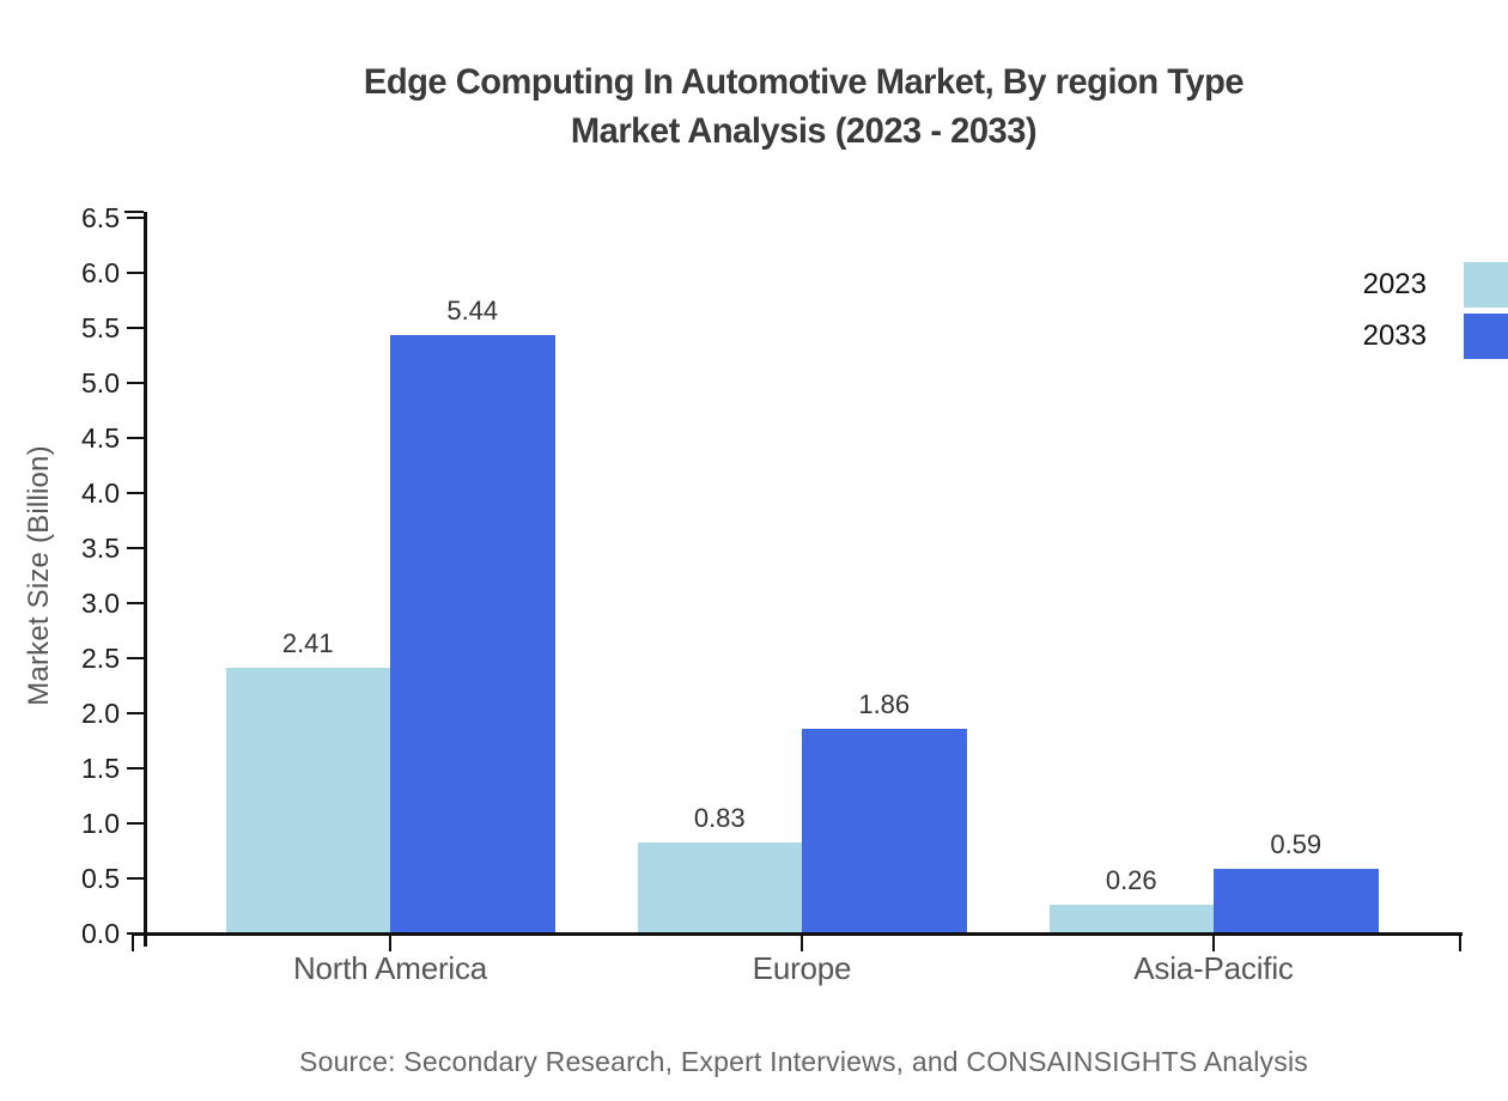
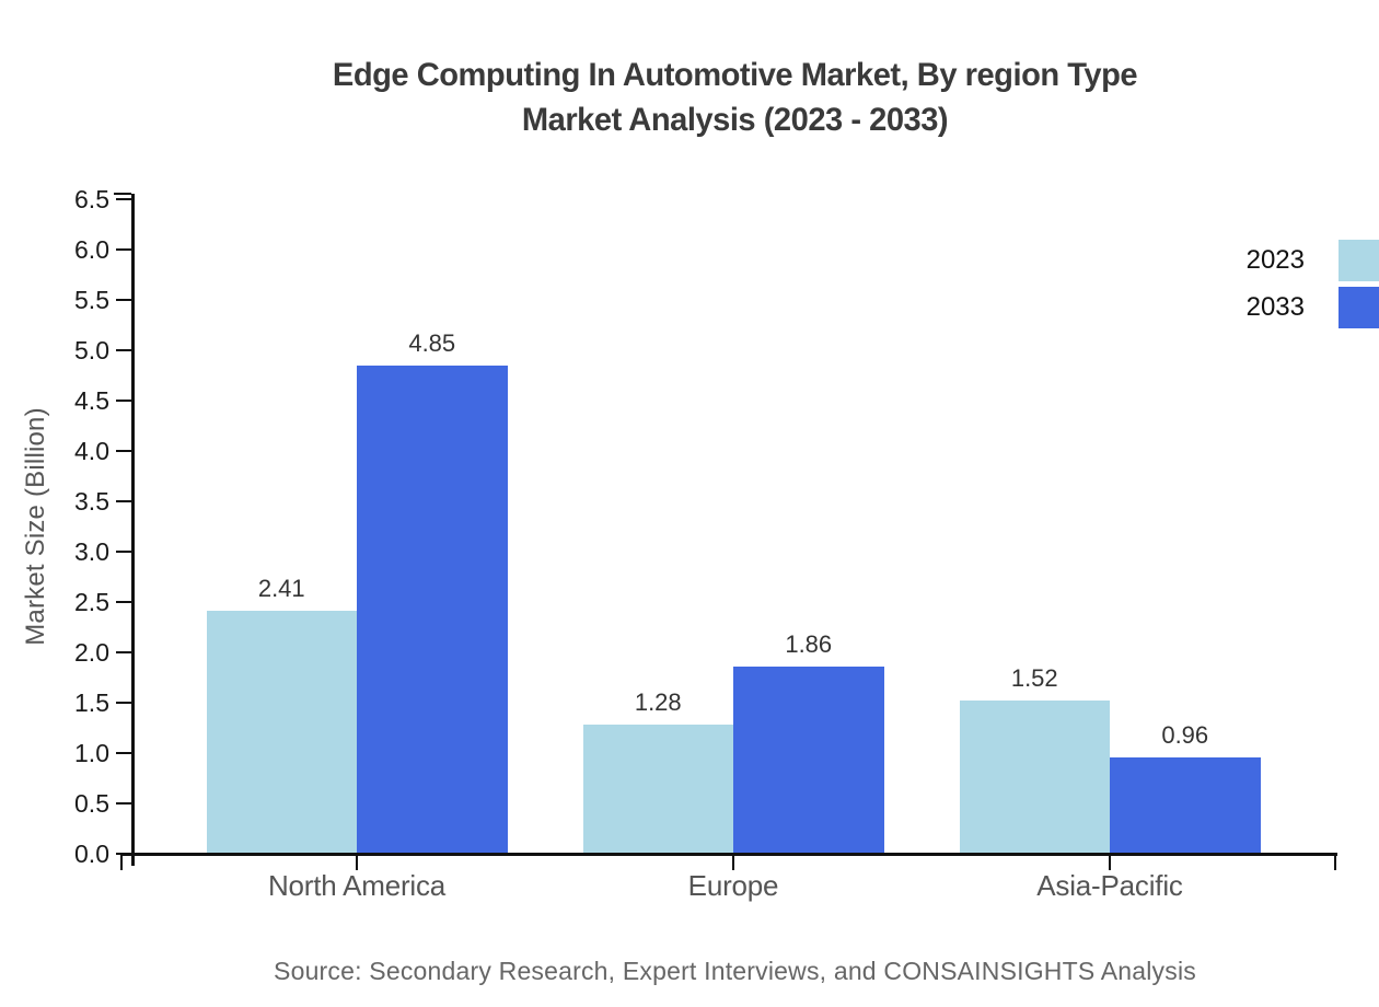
2033/North America: 5.44 -> 4.85
2023/Europe: 0.83 -> 1.28
2023/Asia-Pacific: 0.26 -> 1.52
2033/Asia-Pacific: 0.59 -> 0.96
